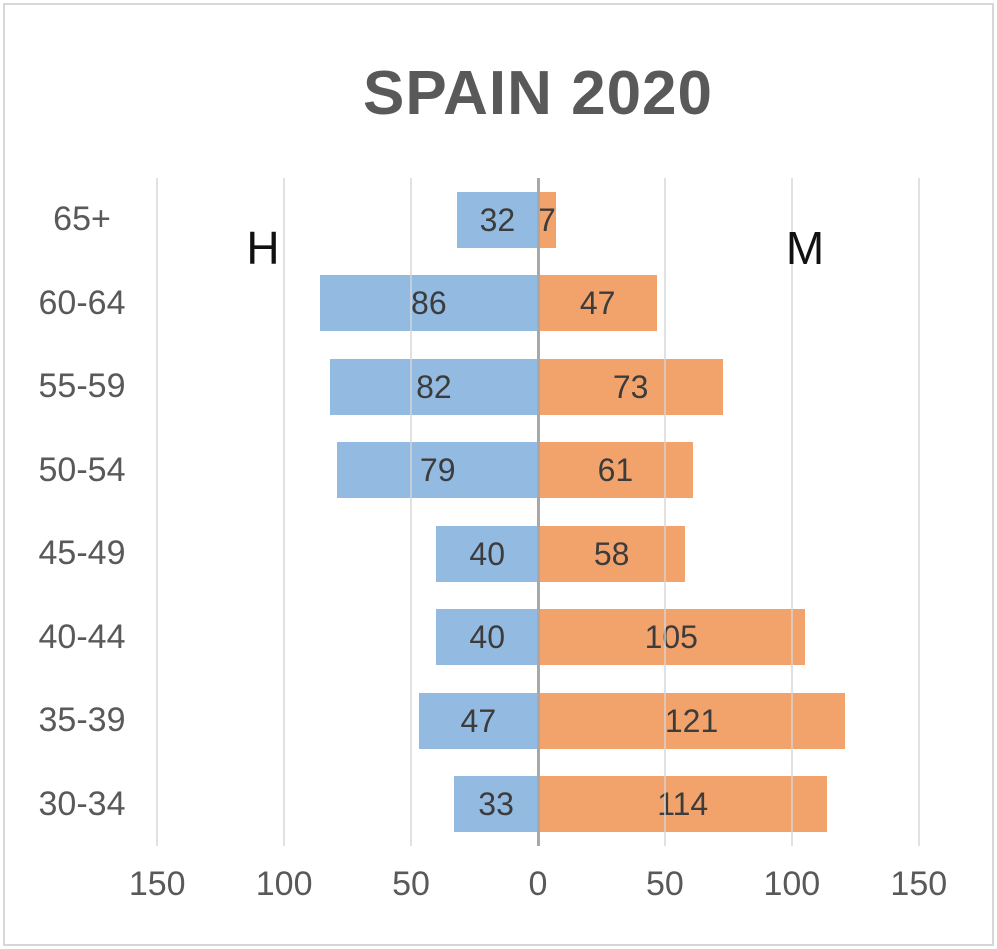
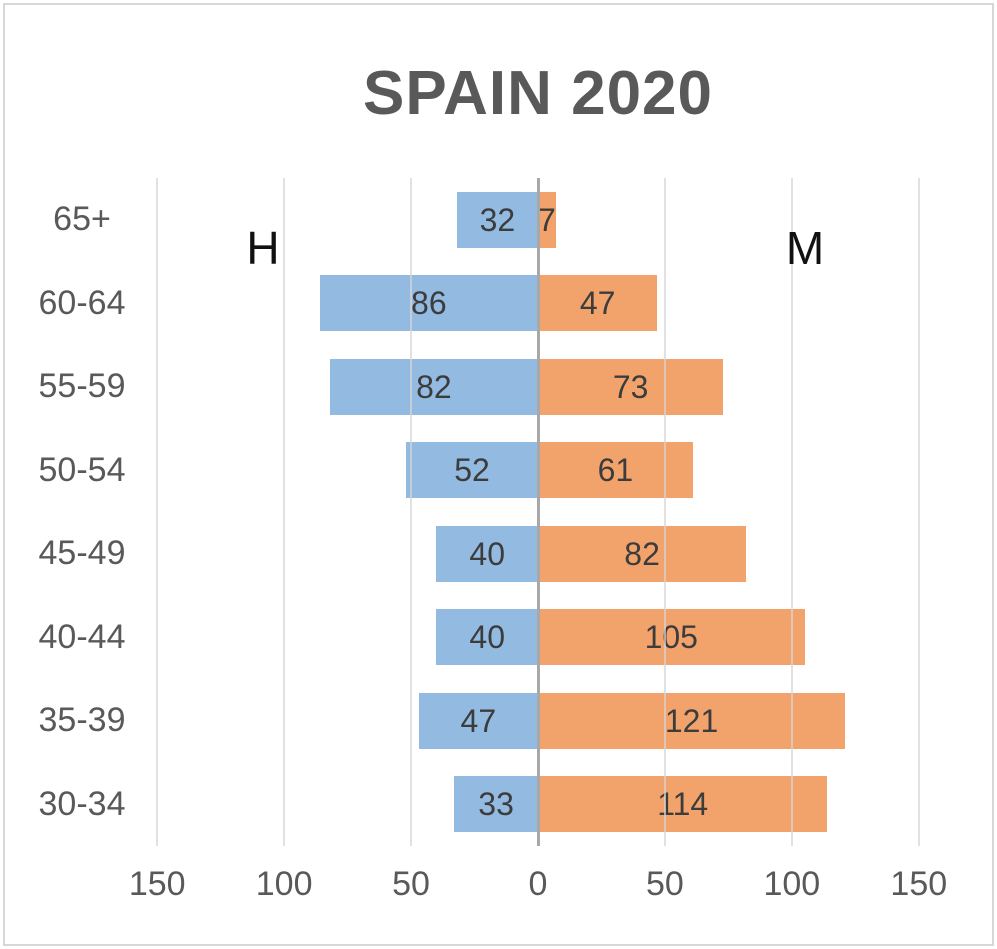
H/50-54: 79 -> 52
M/45-49: 58 -> 82
